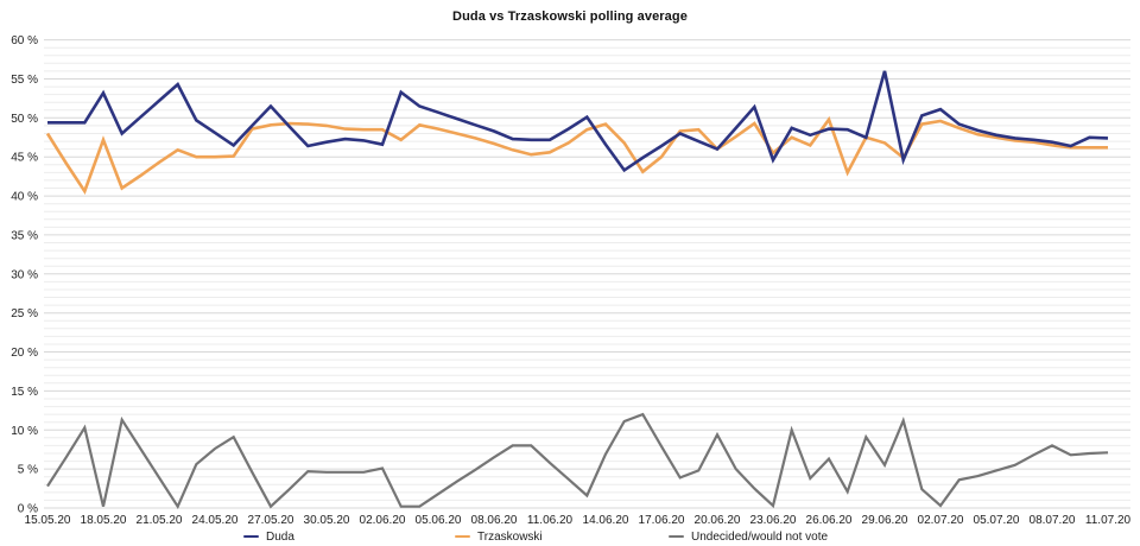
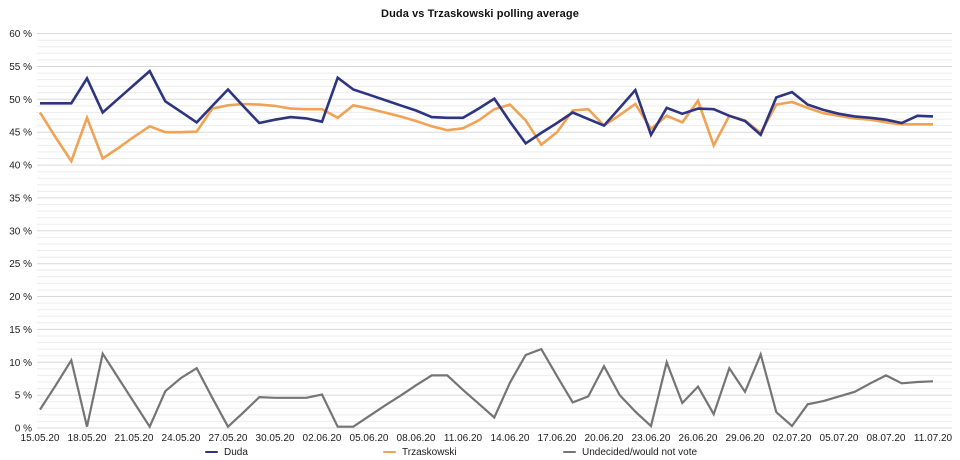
Duda/29.06.20: 56% -> 47%
